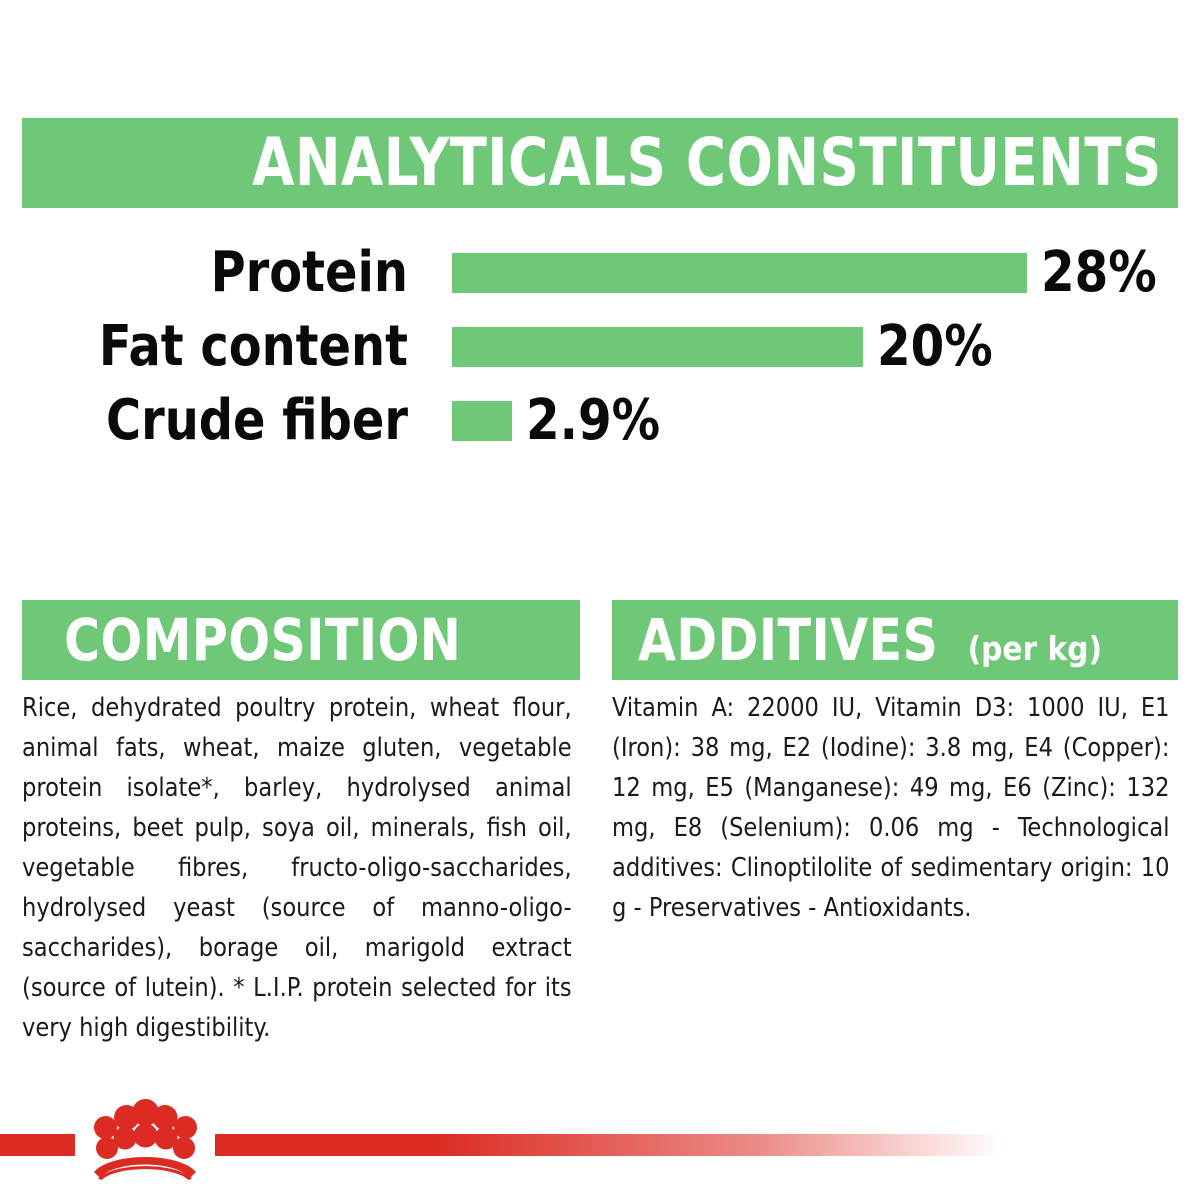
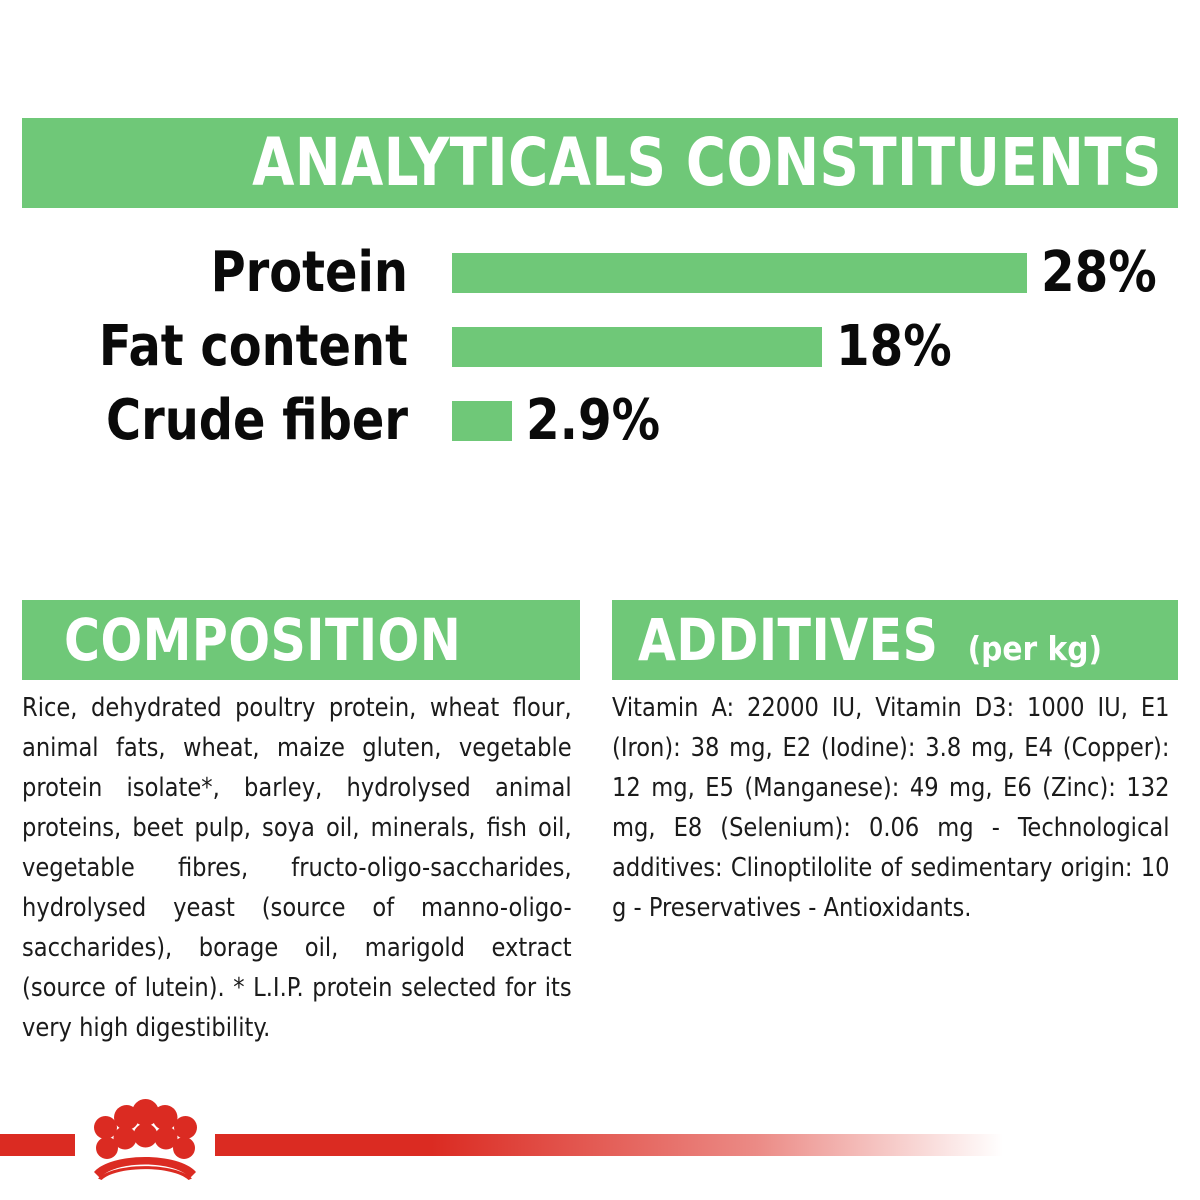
Fat content: 20% -> 18%
